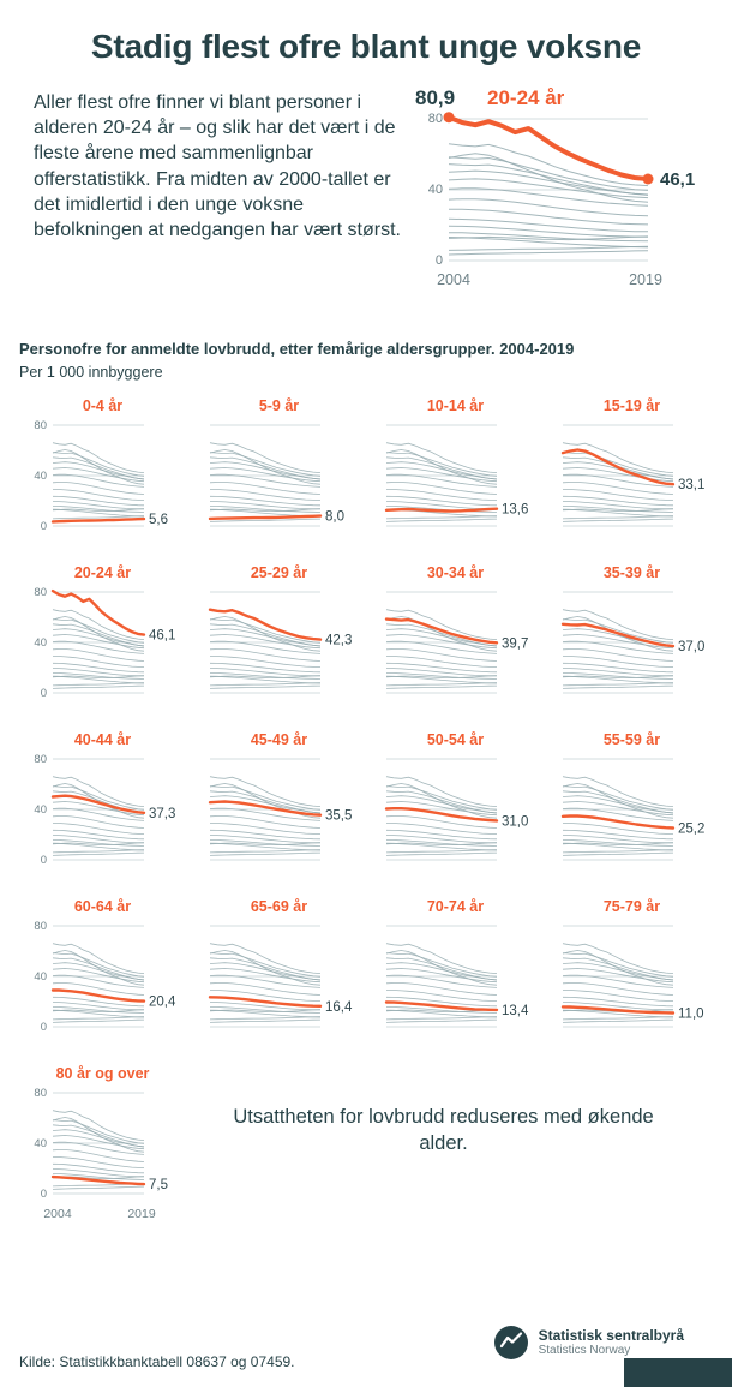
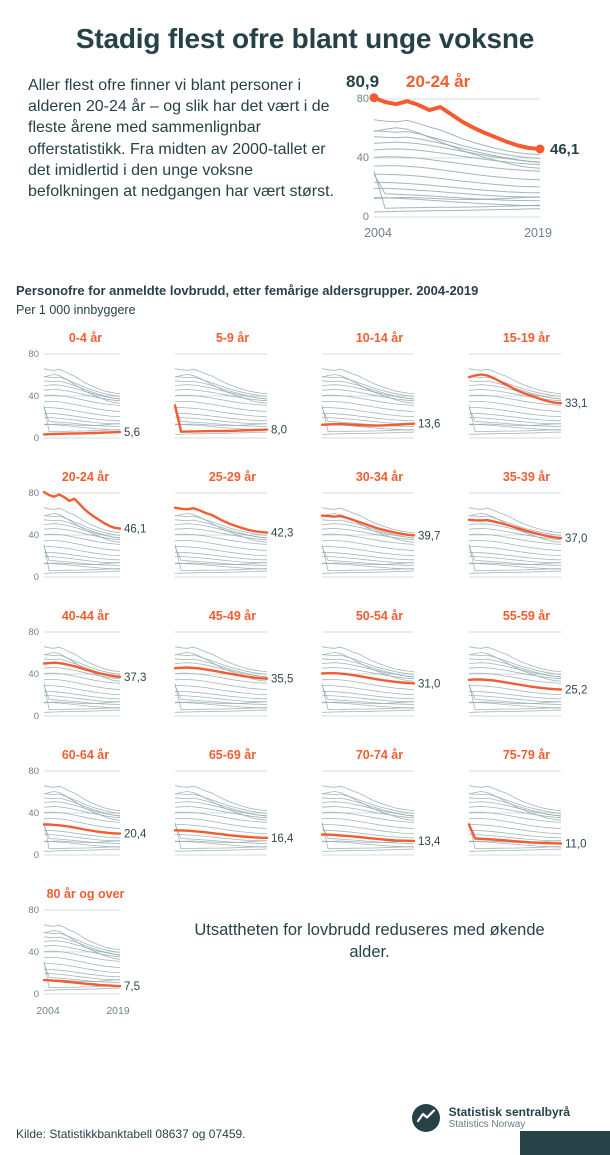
5-9 år/2004: 6 -> 31
75-79 år/2004: 16 -> 29
